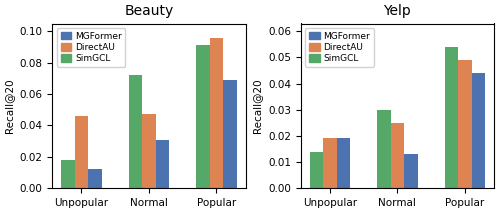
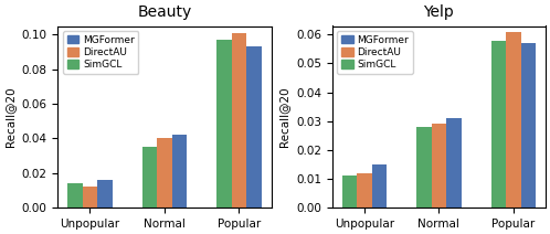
Beauty/SimGCL/Unpopular: 0.018 -> 0.014
Beauty/DirectAU/Unpopular: 0.046 -> 0.012
Beauty/MGFormer/Unpopular: 0.012 -> 0.016
Beauty/SimGCL/Normal: 0.072 -> 0.035
Beauty/DirectAU/Normal: 0.047 -> 0.040
Beauty/MGFormer/Normal: 0.031 -> 0.042
Beauty/SimGCL/Popular: 0.091 -> 0.097
Beauty/DirectAU/Popular: 0.096 -> 0.101
Beauty/MGFormer/Popular: 0.069 -> 0.093
Yelp/SimGCL/Unpopular: 0.014 -> 0.011
Yelp/DirectAU/Unpopular: 0.019 -> 0.012
Yelp/MGFormer/Unpopular: 0.019 -> 0.015
Yelp/SimGCL/Normal: 0.030 -> 0.028
Yelp/DirectAU/Normal: 0.025 -> 0.029
Yelp/MGFormer/Normal: 0.013 -> 0.031
Yelp/SimGCL/Popular: 0.054 -> 0.058
Yelp/DirectAU/Popular: 0.049 -> 0.061
Yelp/MGFormer/Popular: 0.044 -> 0.057
